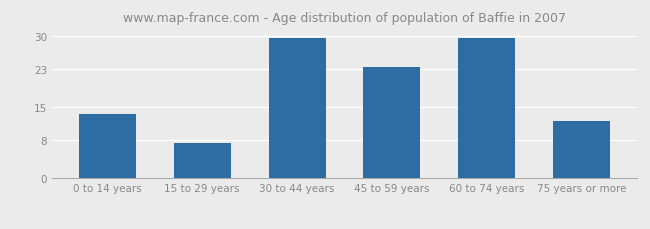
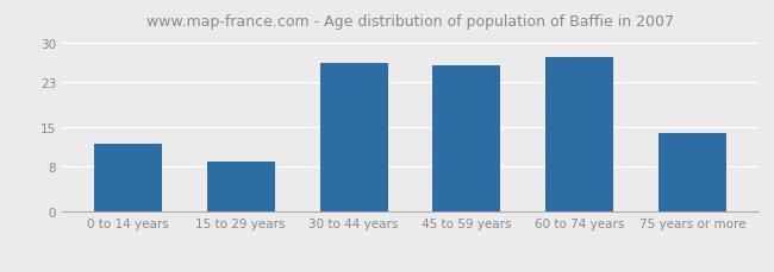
0 to 14 years: 13.5 -> 12.0
15 to 29 years: 7.5 -> 9.0
30 to 44 years: 29.5 -> 26.5
45 to 59 years: 23.5 -> 26.0
60 to 74 years: 29.5 -> 27.5
75 years or more: 12.0 -> 14.0
